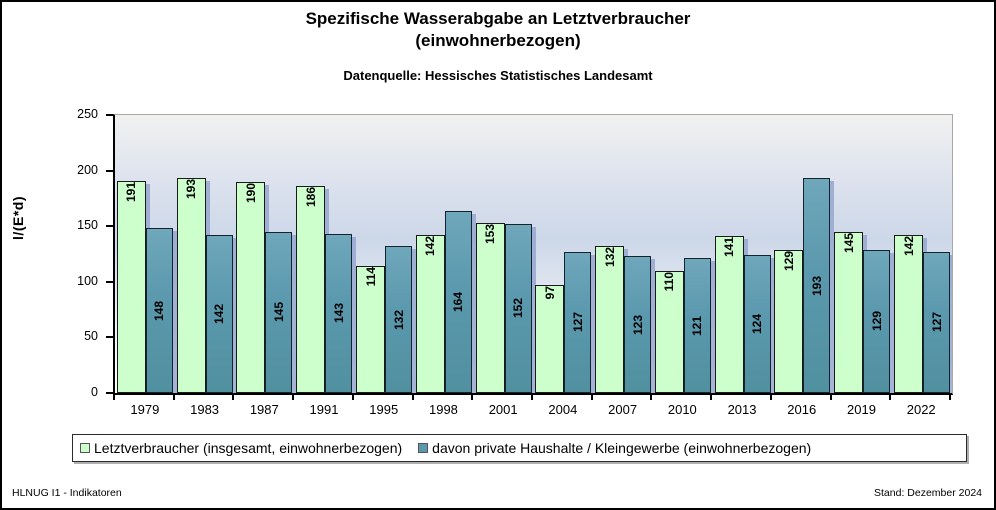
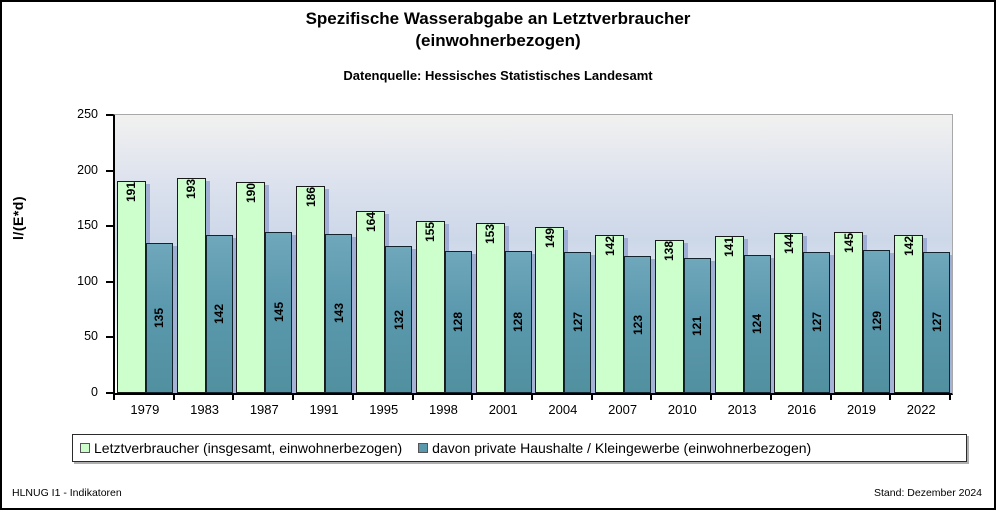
davon private Haushalte / Kleingewerbe (einwohnerbezogen)/1979: 148 -> 135
Letztverbraucher (insgesamt, einwohnerbezogen)/1995: 114 -> 164
Letztverbraucher (insgesamt, einwohnerbezogen)/1998: 142 -> 155
davon private Haushalte / Kleingewerbe (einwohnerbezogen)/1998: 164 -> 128
davon private Haushalte / Kleingewerbe (einwohnerbezogen)/2001: 152 -> 128
Letztverbraucher (insgesamt, einwohnerbezogen)/2004: 97 -> 149
Letztverbraucher (insgesamt, einwohnerbezogen)/2007: 132 -> 142
Letztverbraucher (insgesamt, einwohnerbezogen)/2010: 110 -> 138
Letztverbraucher (insgesamt, einwohnerbezogen)/2016: 129 -> 144
davon private Haushalte / Kleingewerbe (einwohnerbezogen)/2016: 193 -> 127
